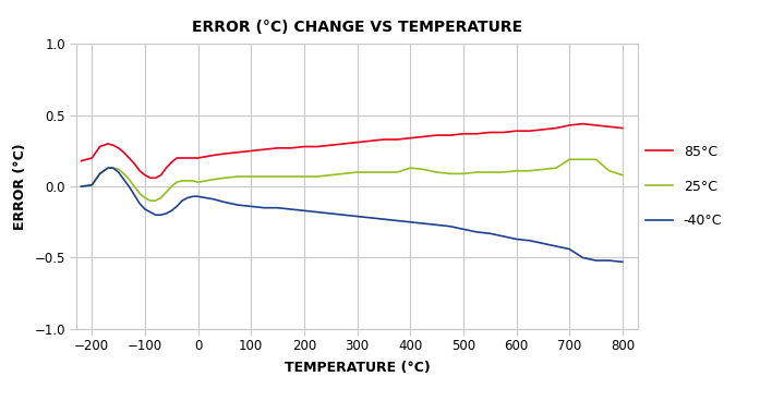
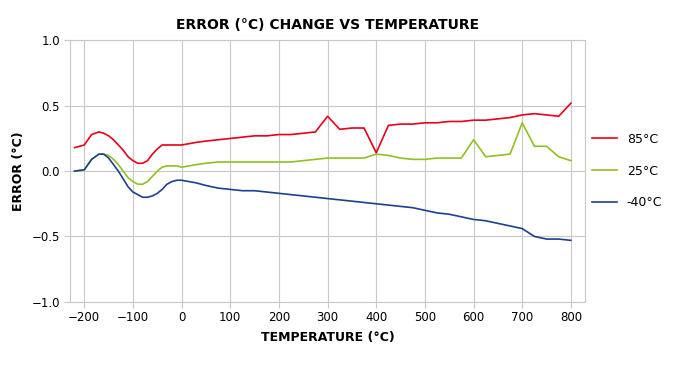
85°C/300: 0.31 -> 0.42
85°C/400: 0.34 -> 0.14
25°C/600: 0.11 -> 0.24
25°C/700: 0.19 -> 0.37
85°C/800: 0.41 -> 0.52
